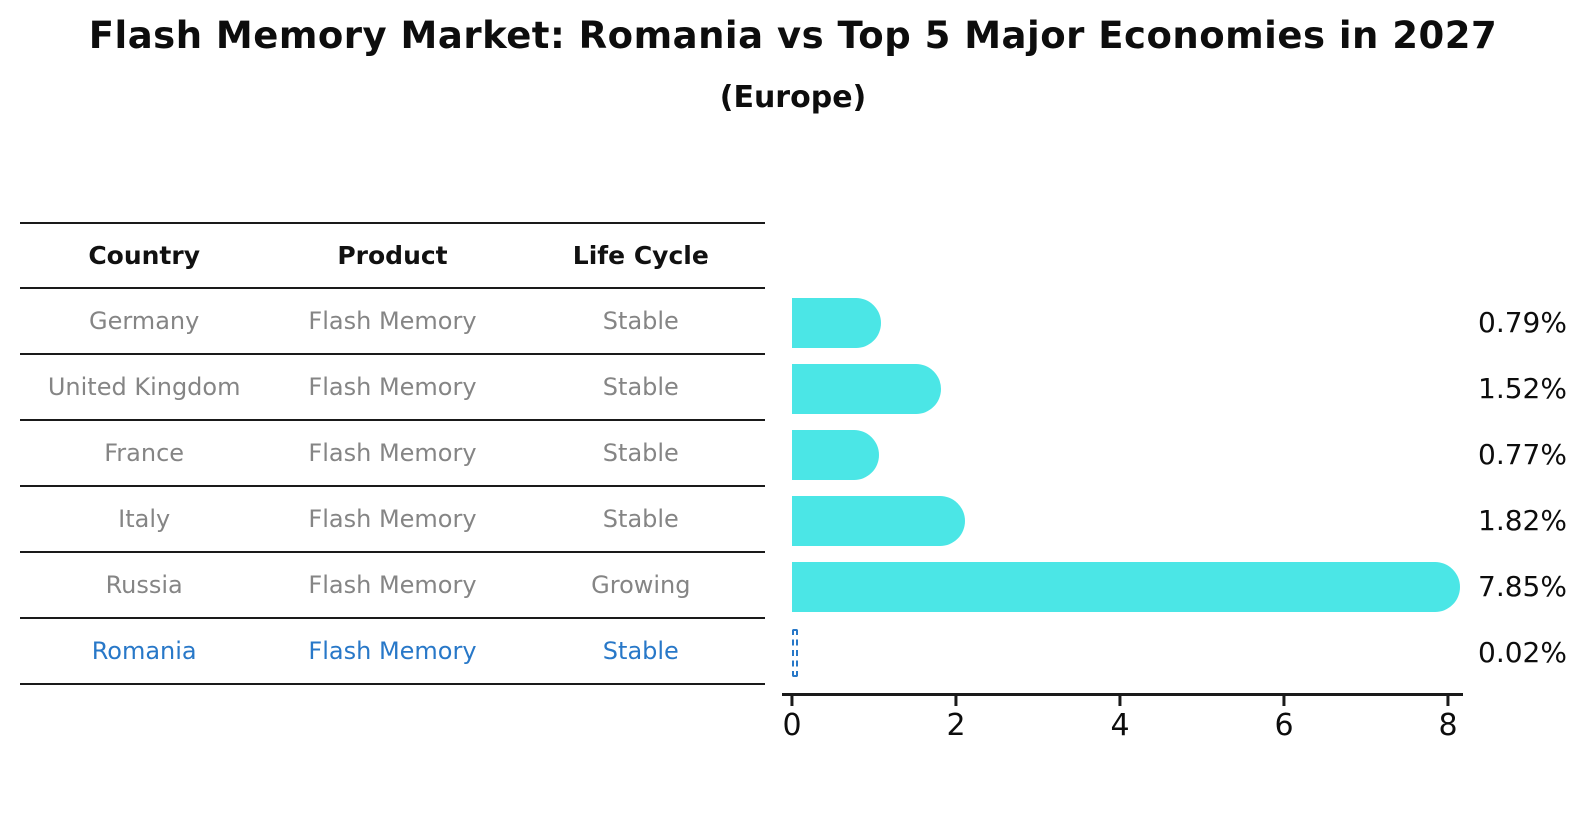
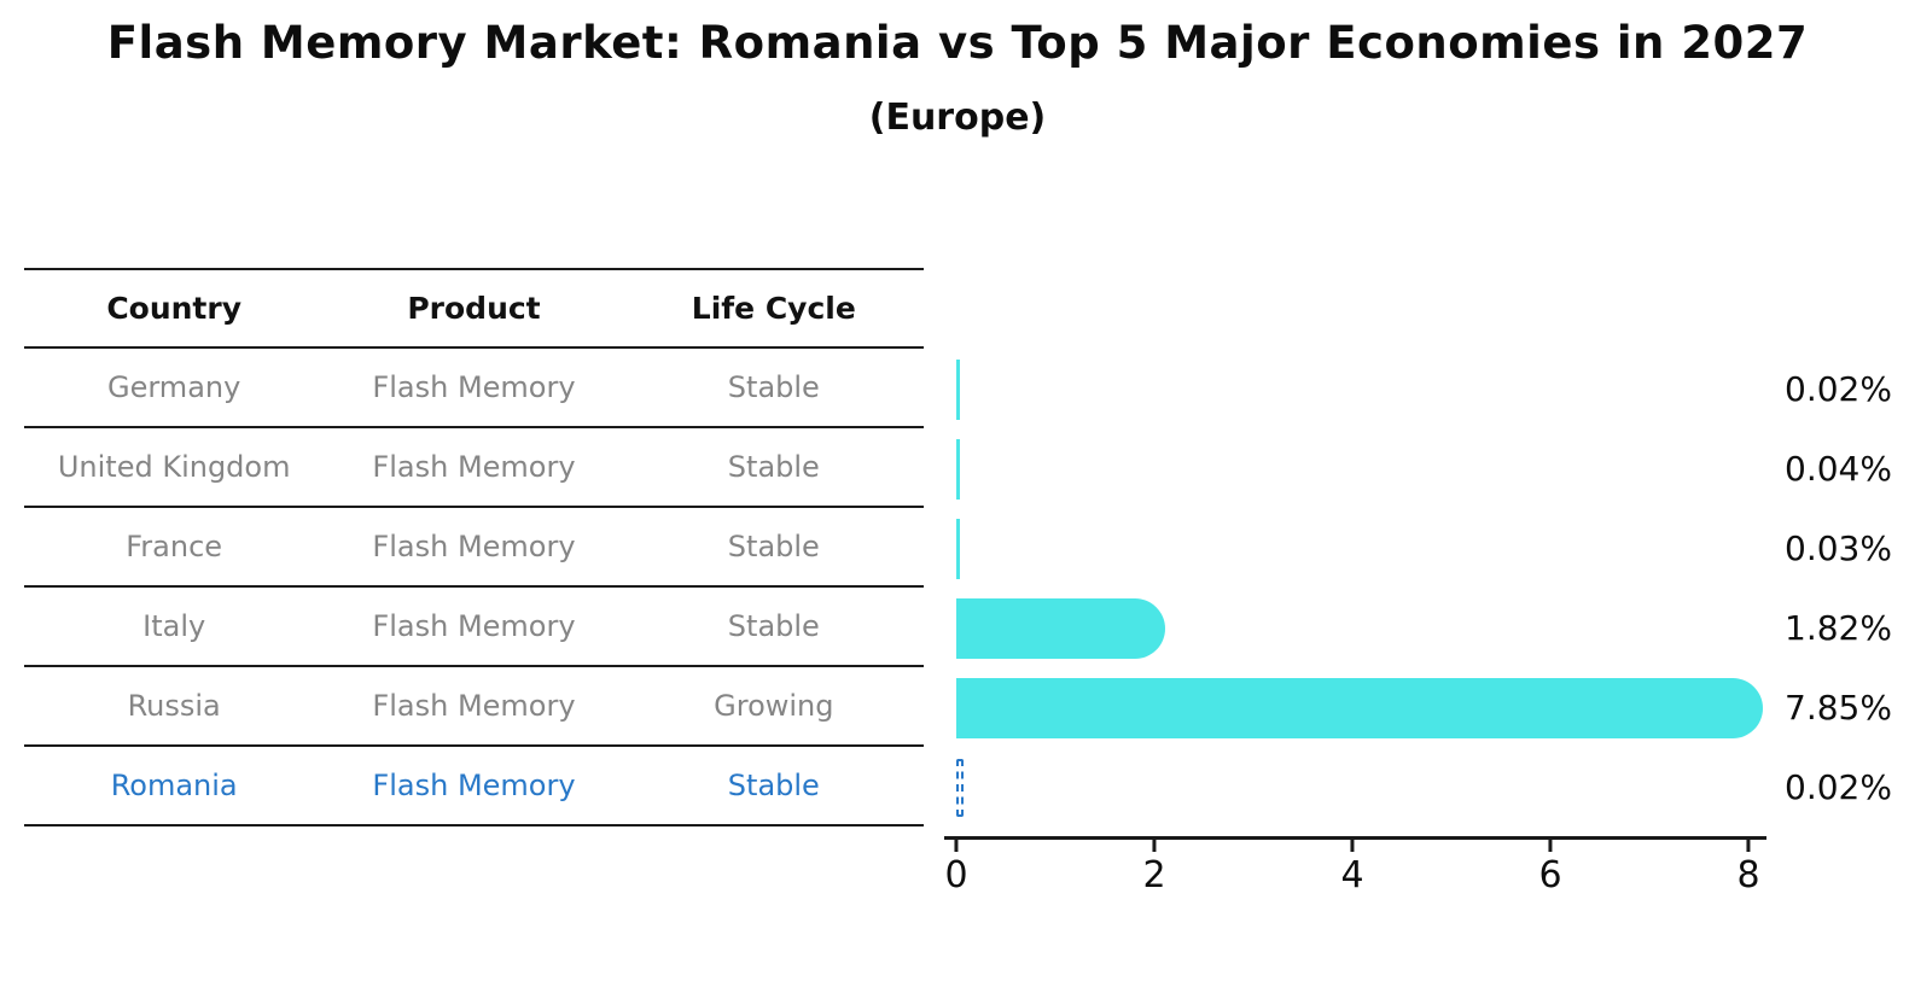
Germany: 0.79% -> 0.02%
United Kingdom: 1.52% -> 0.04%
France: 0.77% -> 0.03%
